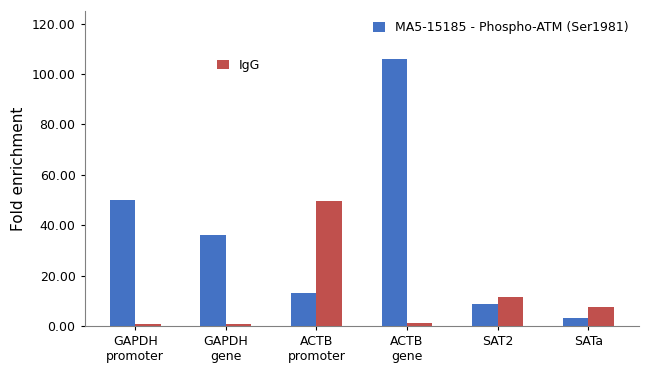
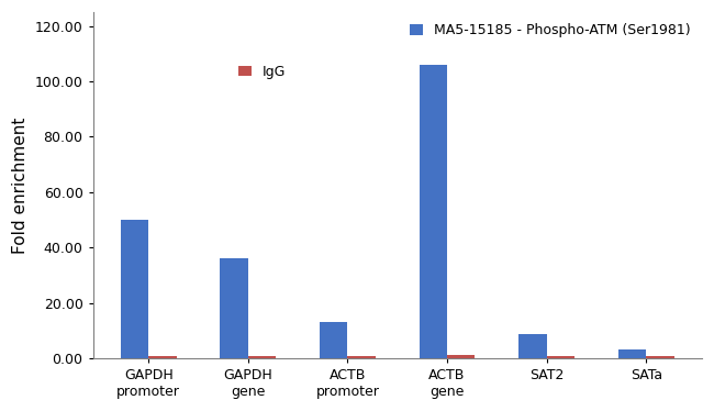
IgG/ACTB promoter: 49.5 -> 0.7
IgG/SAT2: 11.5 -> 0.7
IgG/SATa: 7.5 -> 0.8
